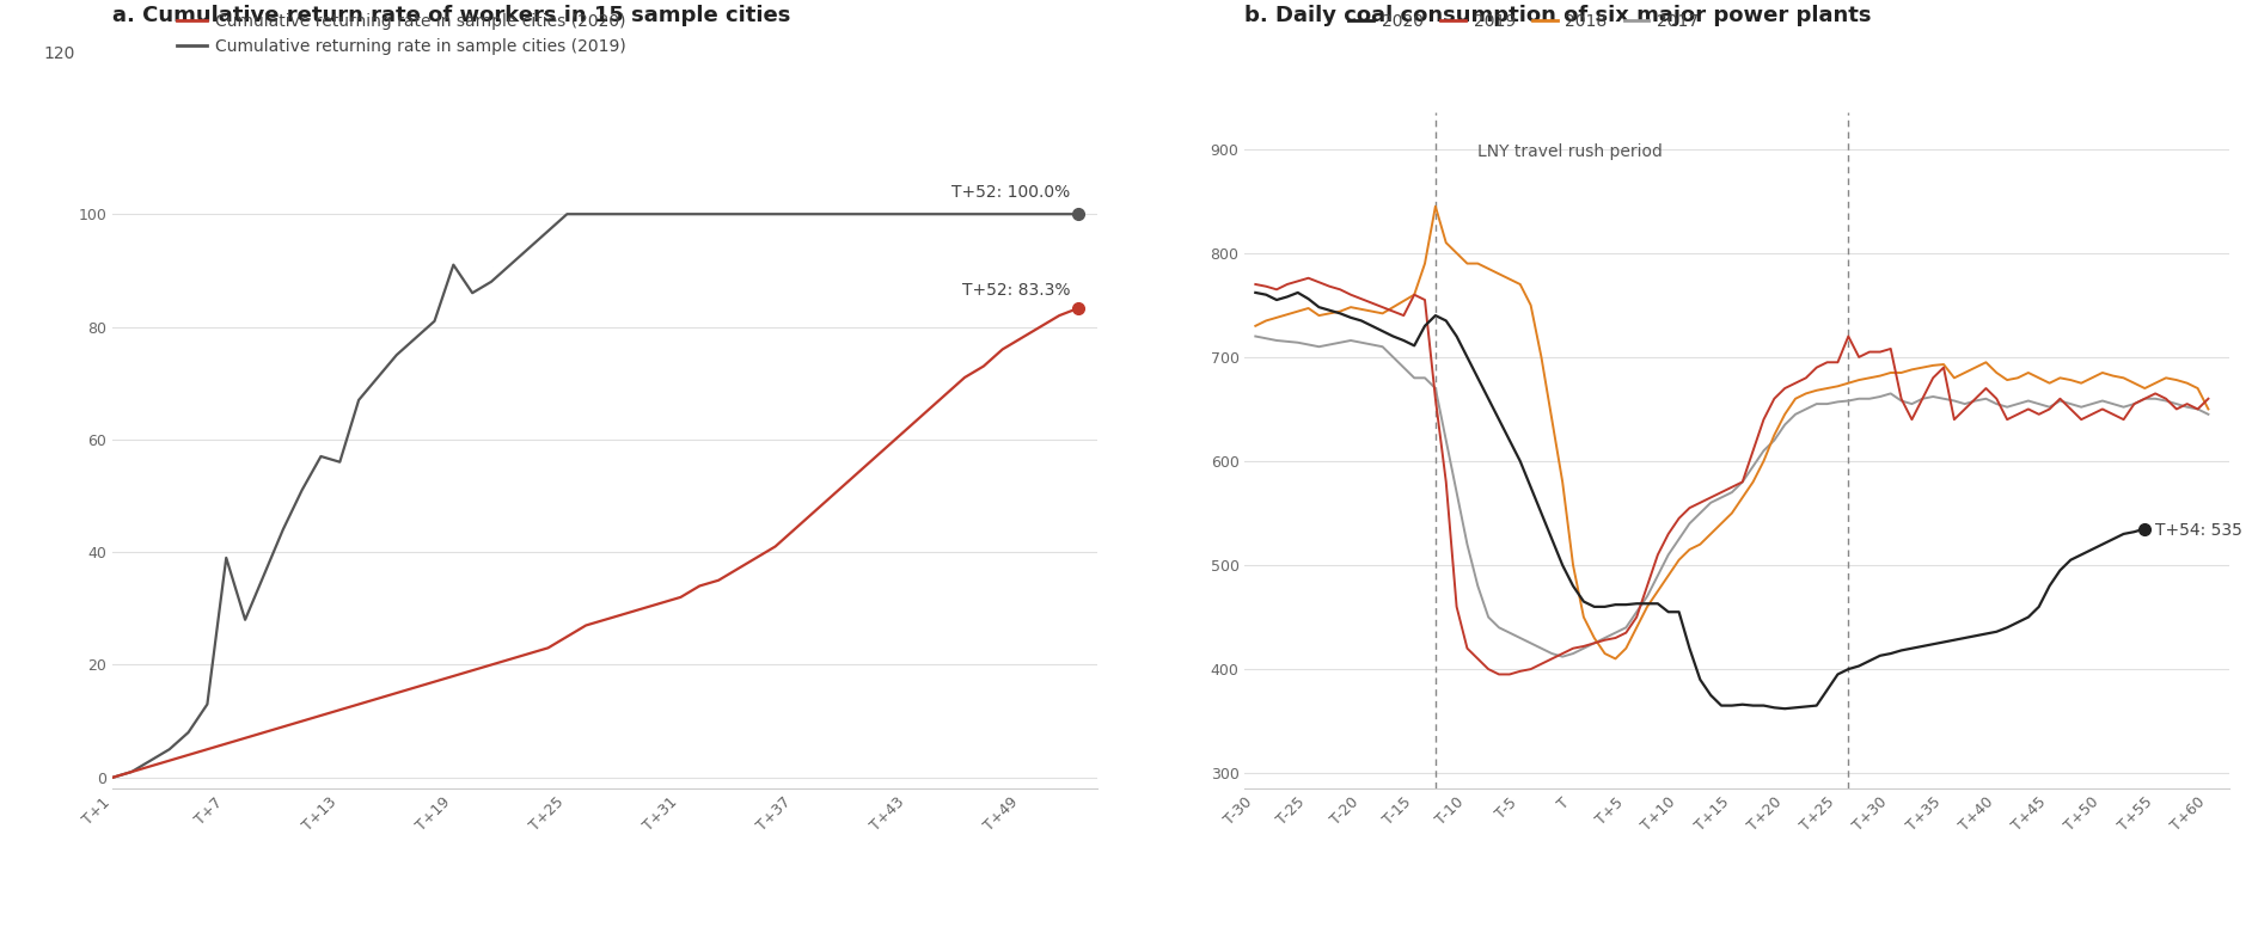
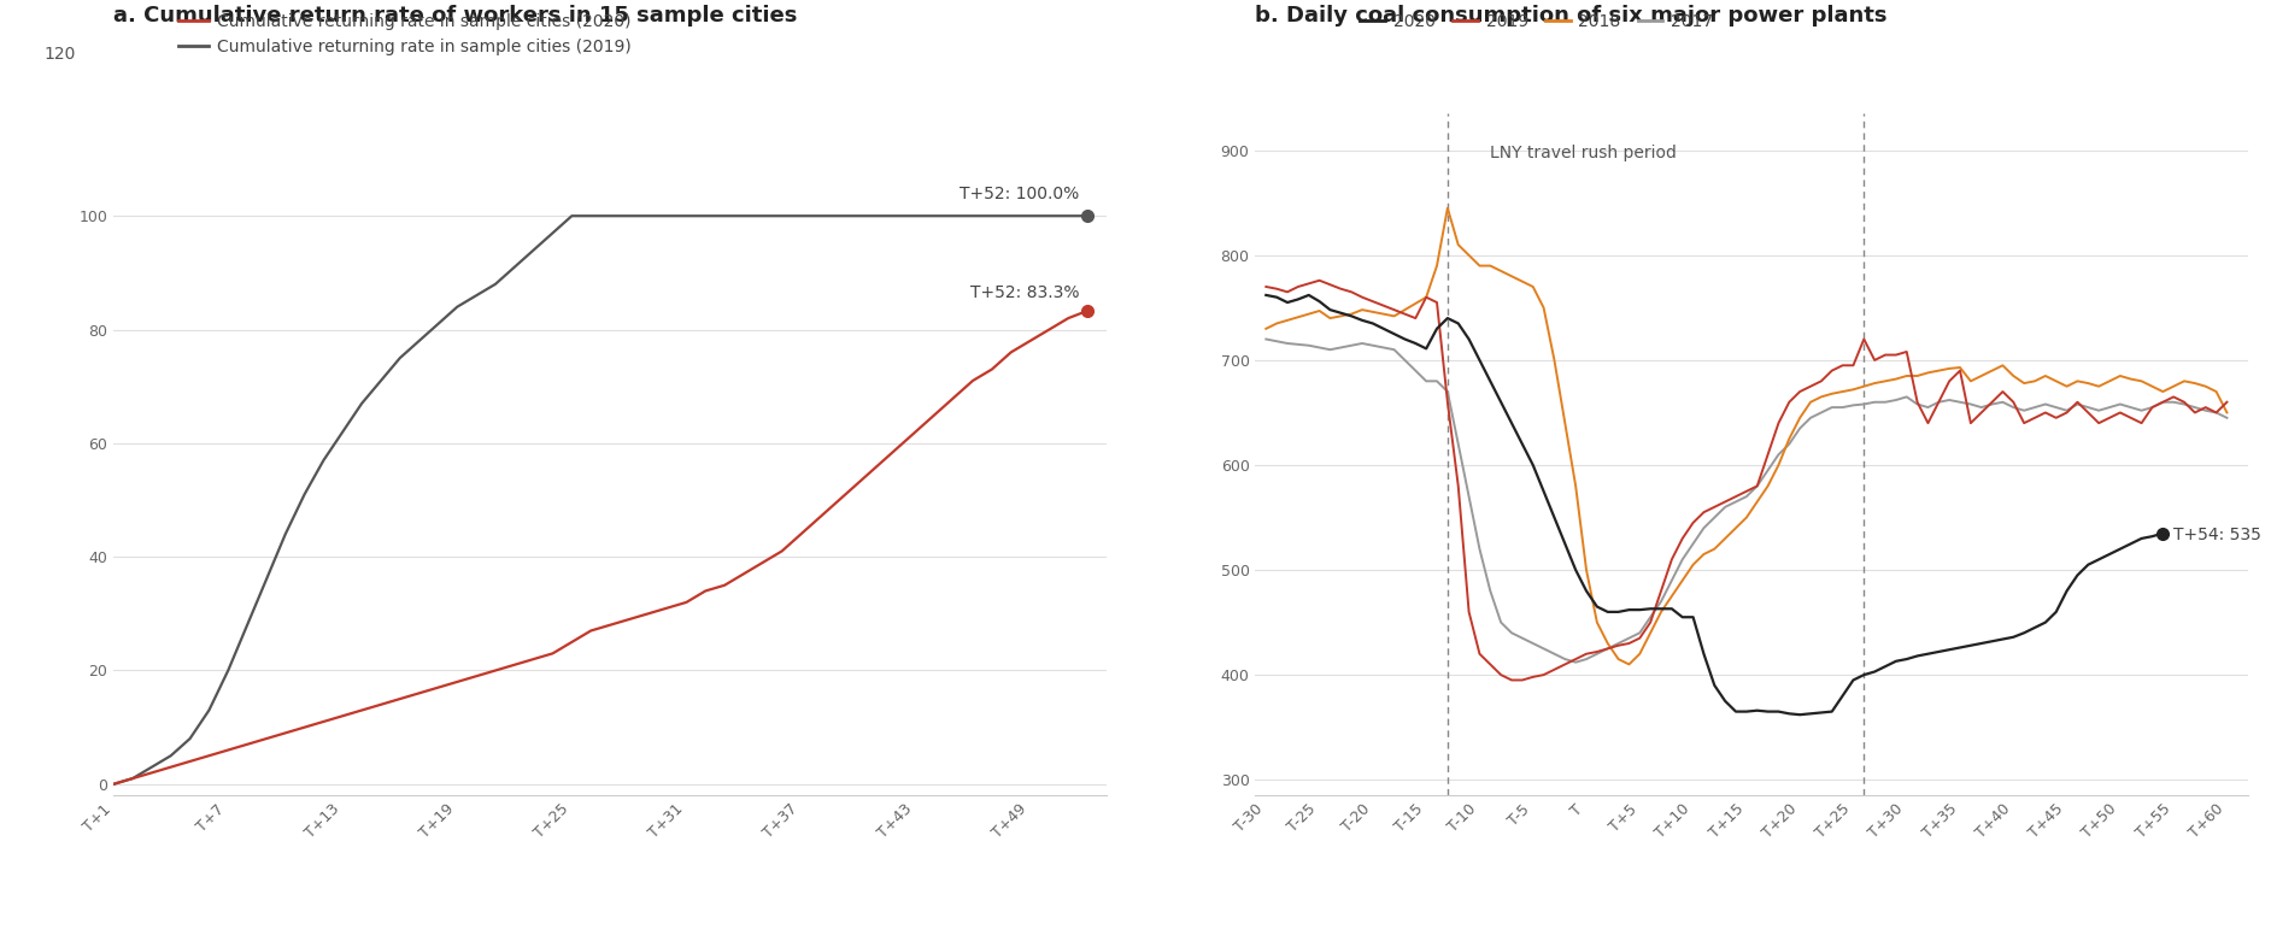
Cumulative returning rate in sample cities (2019)/T+7: 39 -> 20
Cumulative returning rate in sample cities (2019)/T+13: 56 -> 62
Cumulative returning rate in sample cities (2019)/T+19: 91 -> 84
